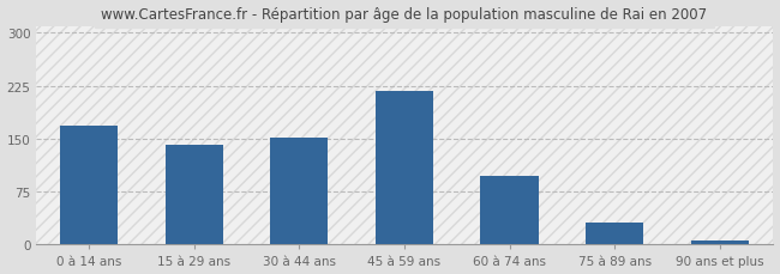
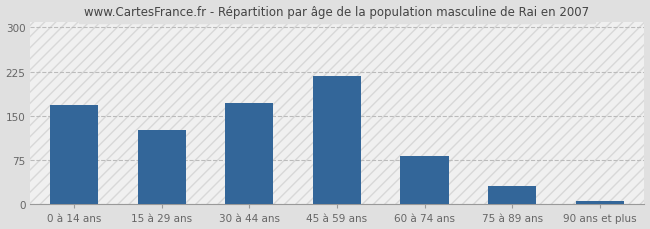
15 à 29 ans: 142 -> 126
30 à 44 ans: 151 -> 172
60 à 74 ans: 98 -> 82
